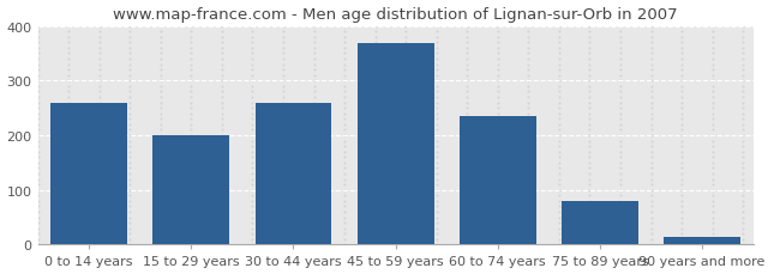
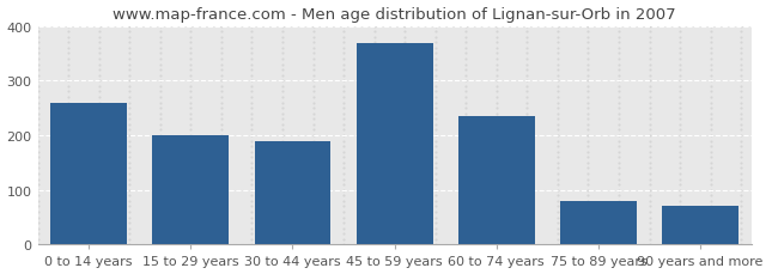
30 to 44 years: 260 -> 190
90 years and more: 13 -> 70
